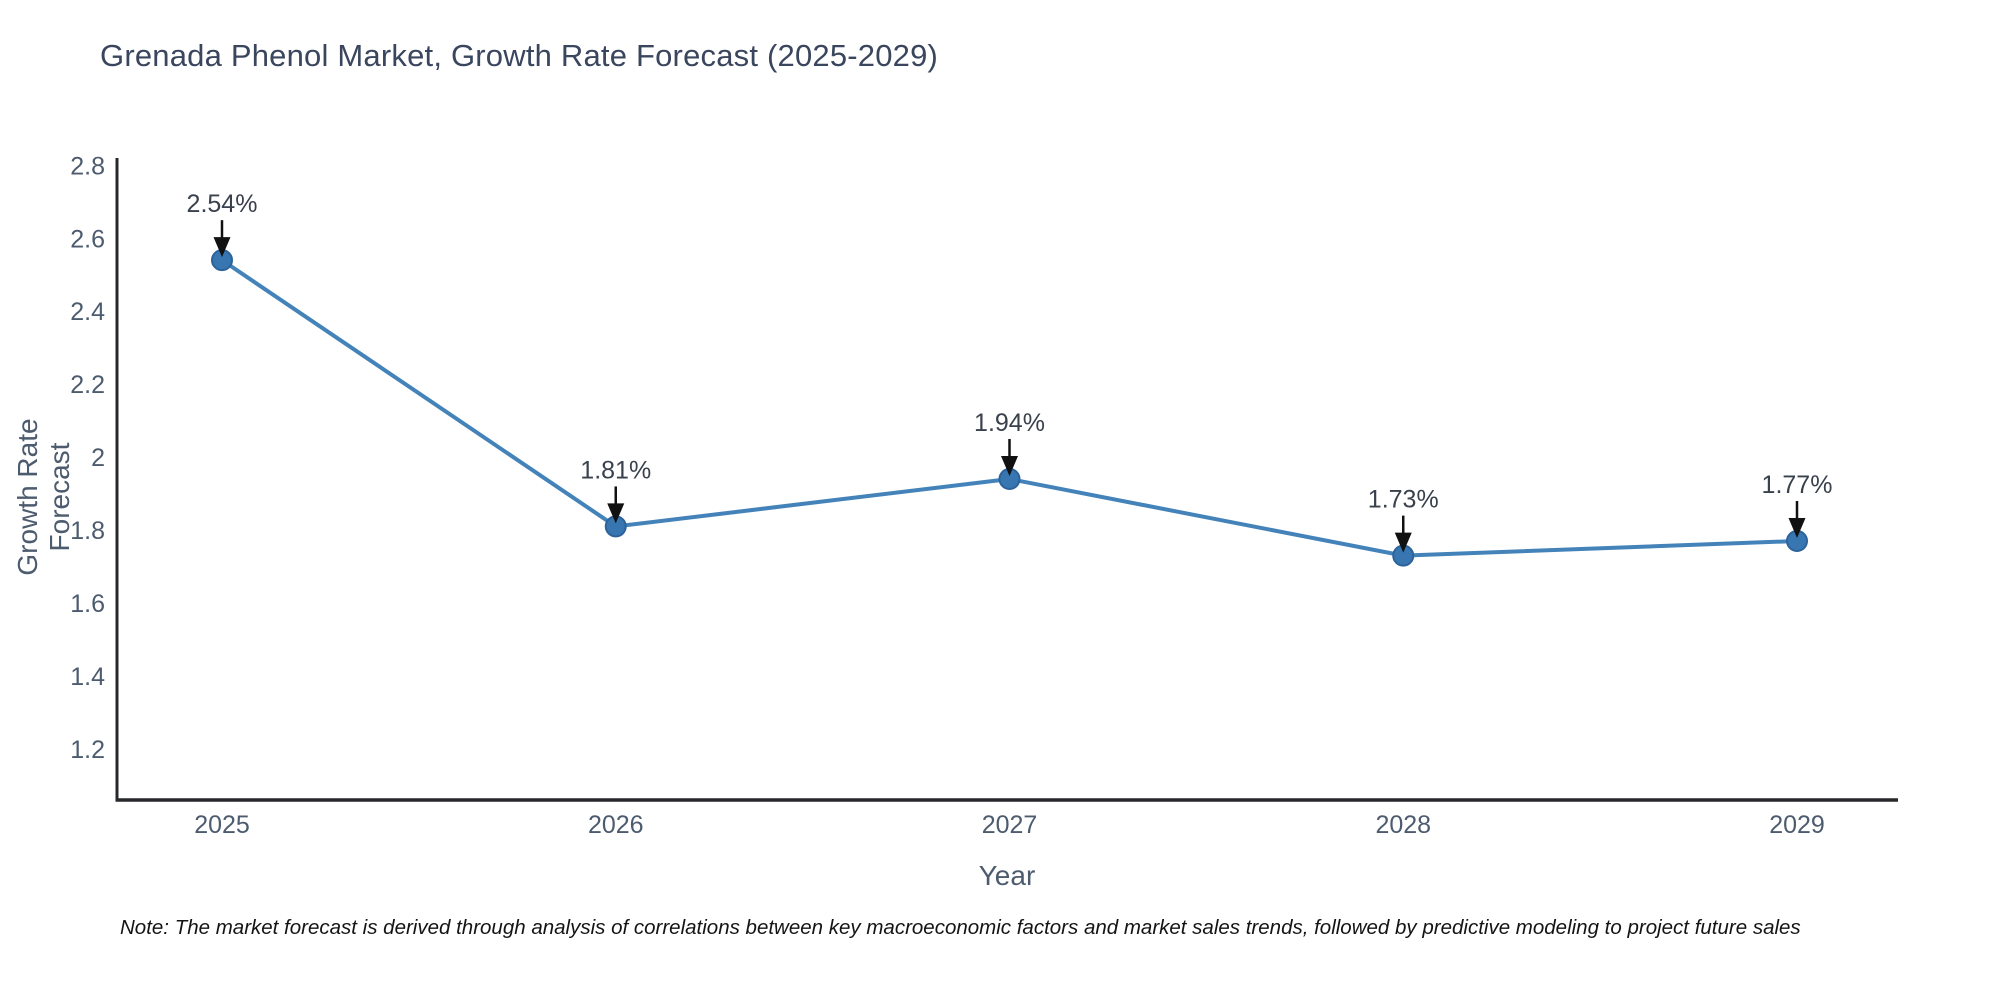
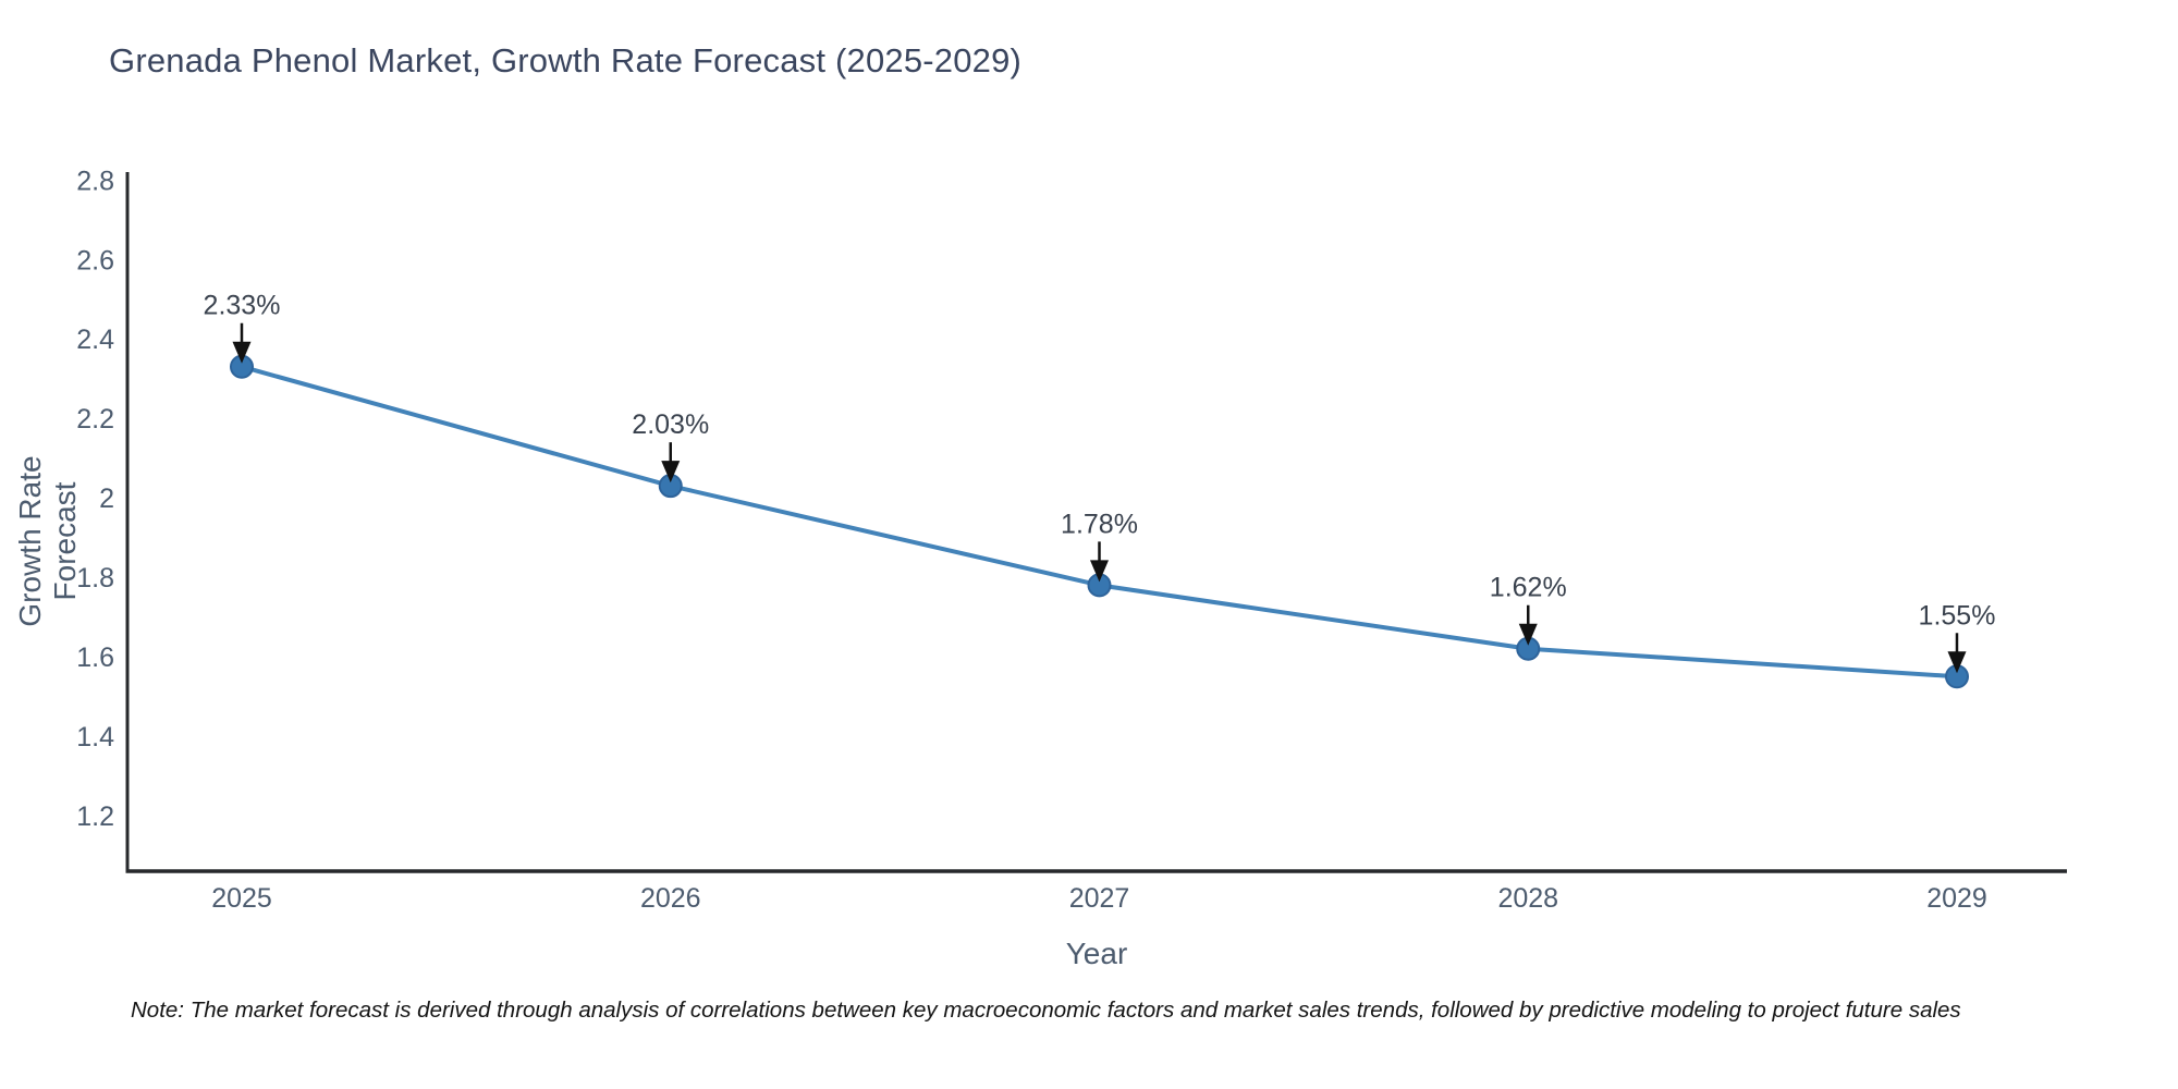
2025: 2.54% -> 2.33%
2026: 1.81% -> 2.03%
2027: 1.94% -> 1.78%
2028: 1.73% -> 1.62%
2029: 1.77% -> 1.55%
